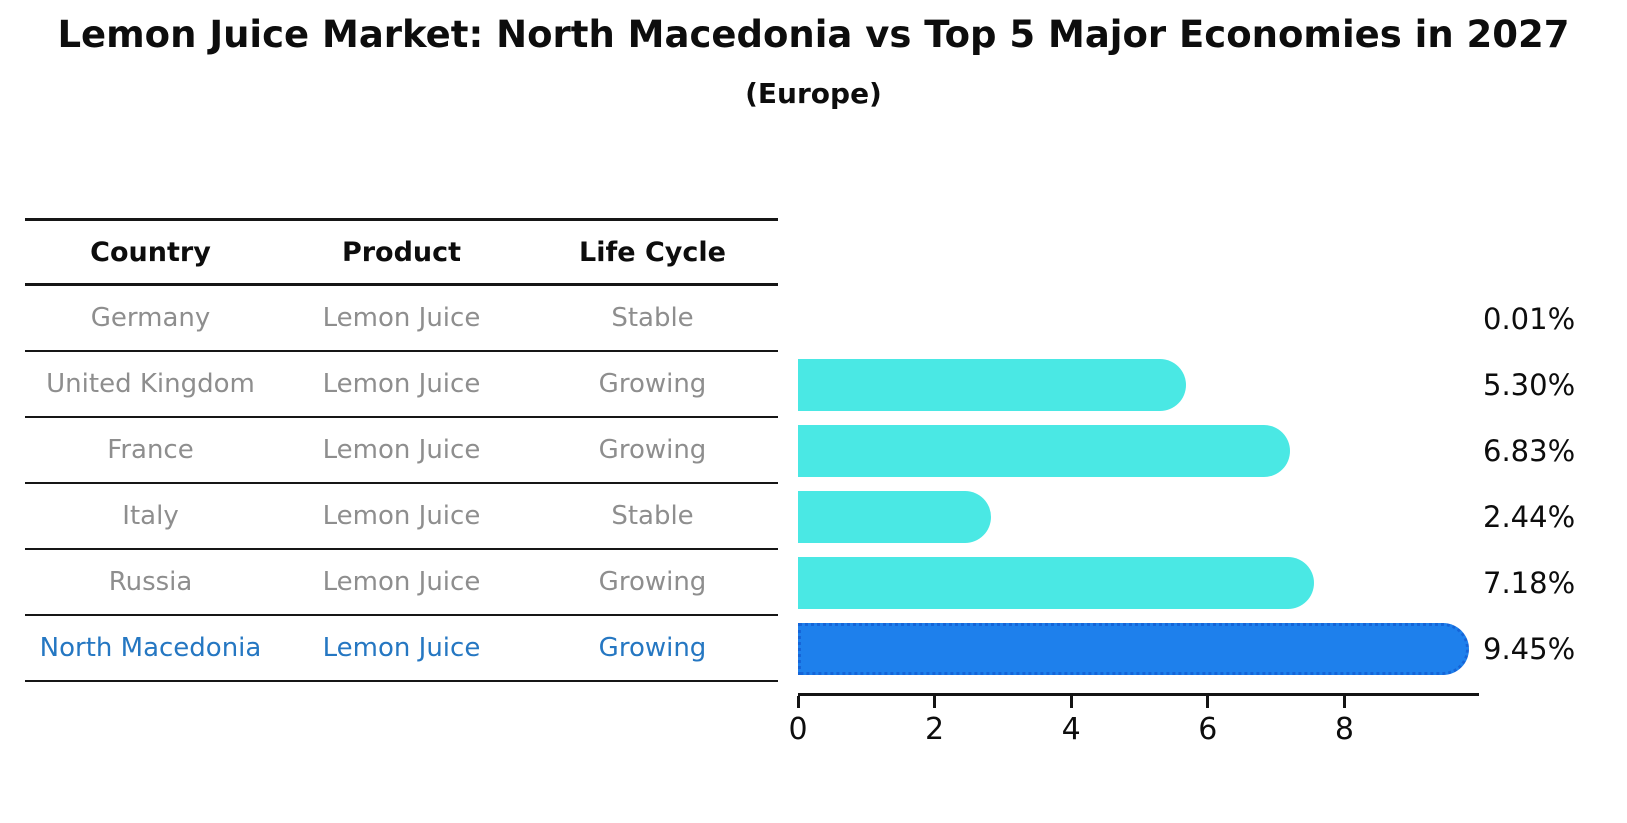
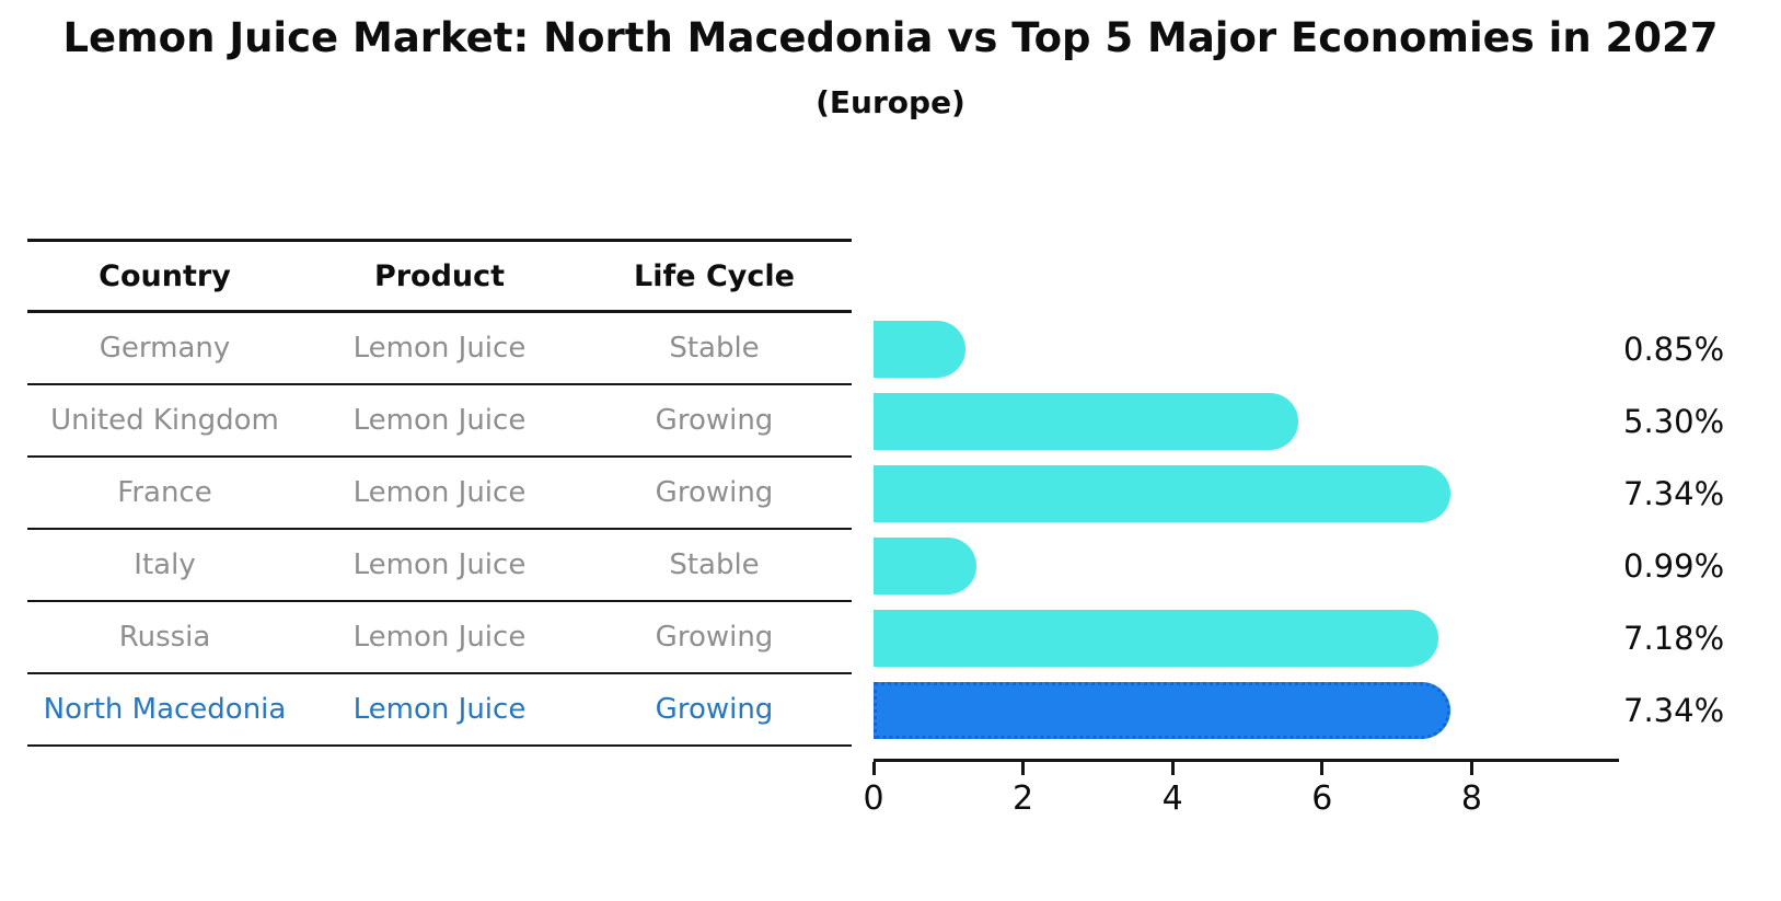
Germany: 0.01% -> 0.85%
France: 6.83% -> 7.34%
Italy: 2.44% -> 0.99%
North Macedonia: 9.45% -> 7.34%
